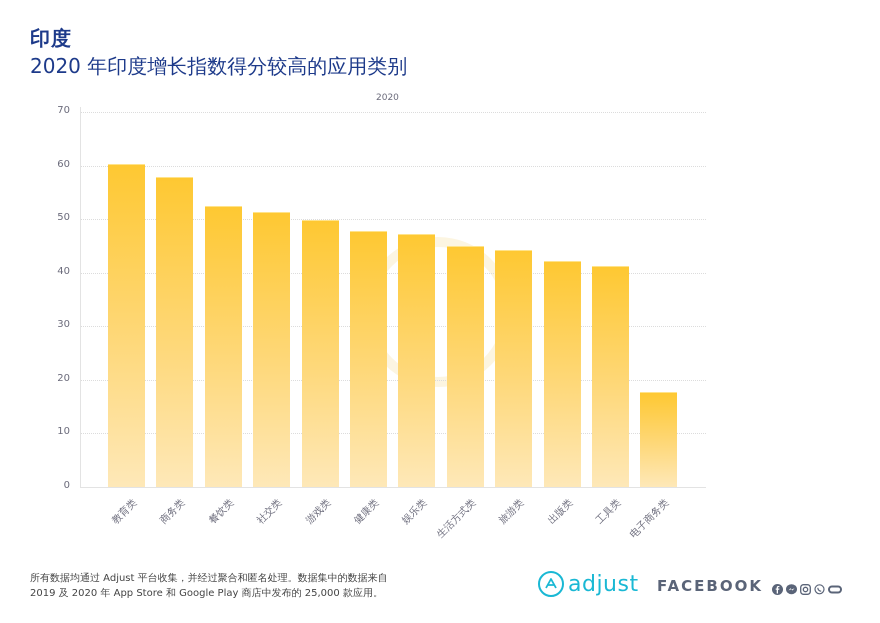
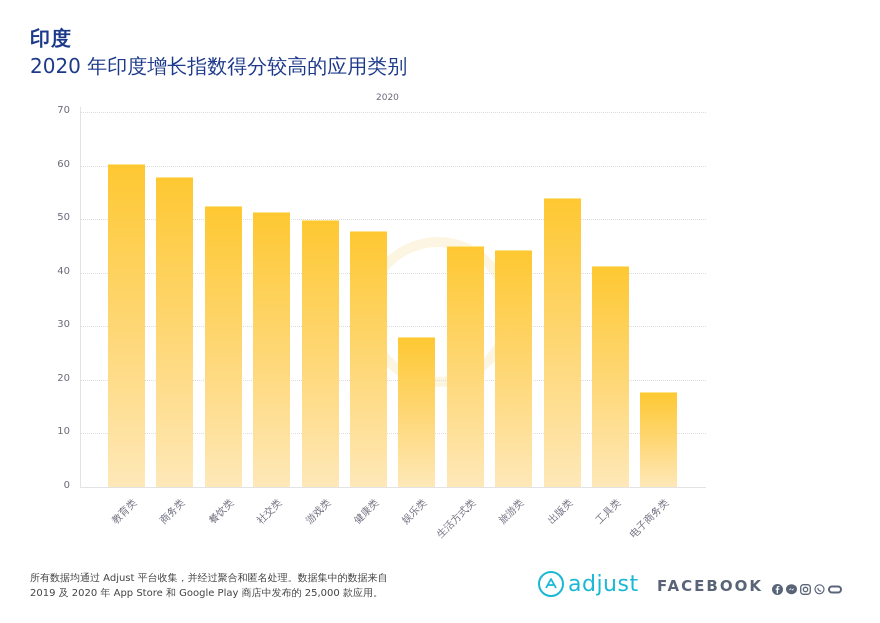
娱乐类: 47 -> 28
出版类: 42 -> 54
